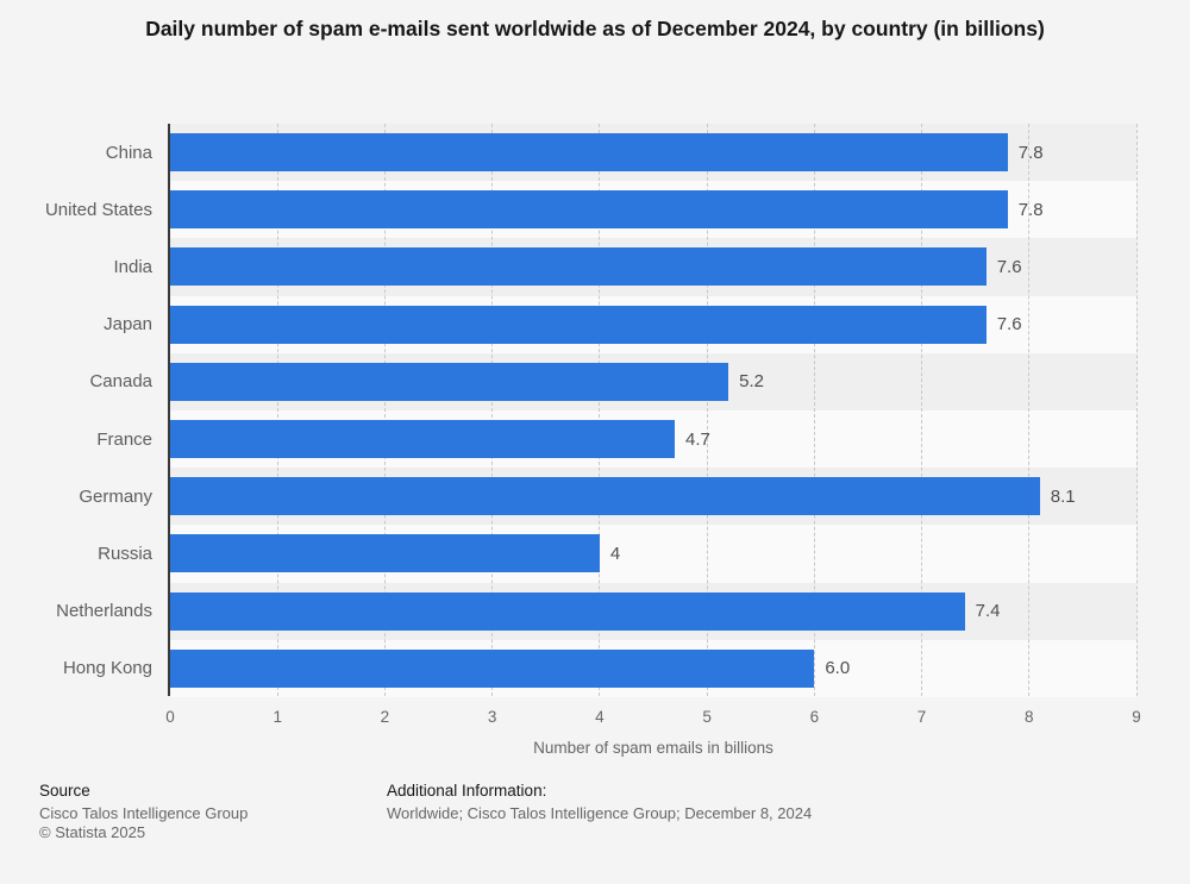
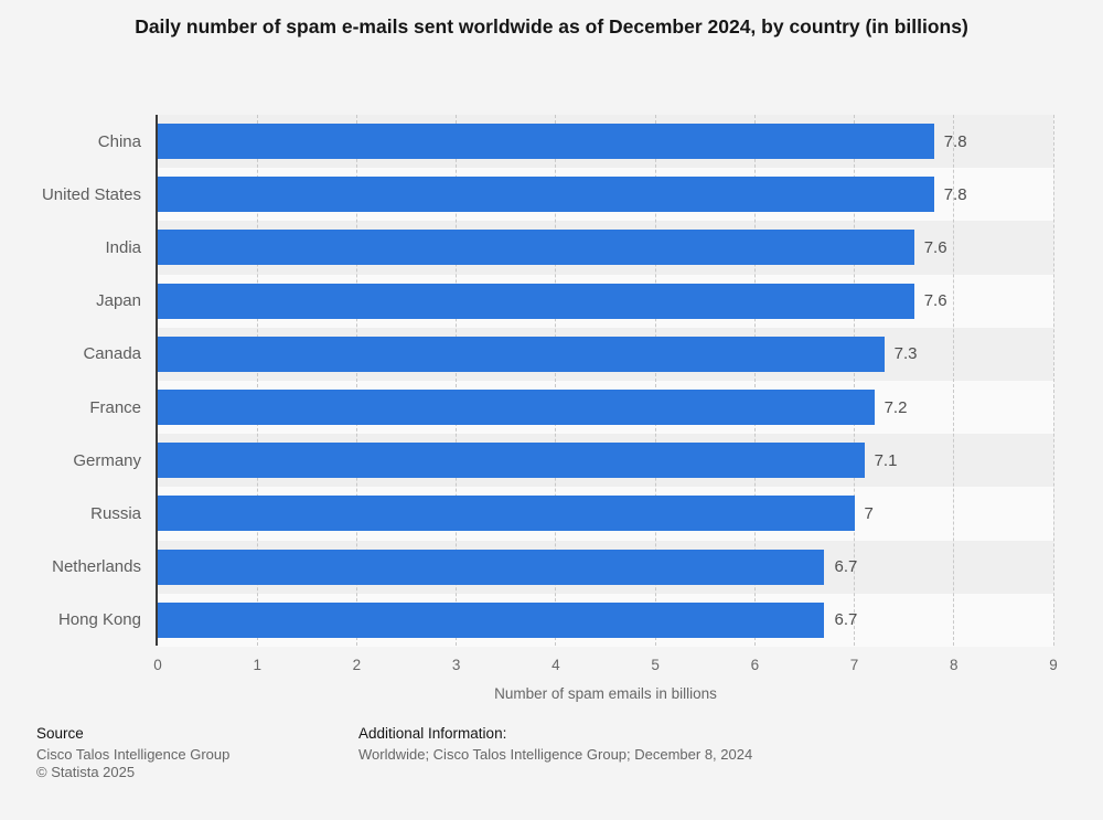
Canada: 5.2 -> 7.3
France: 4.7 -> 7.2
Germany: 8.1 -> 7.1
Russia: 4 -> 7
Netherlands: 7.4 -> 6.7
Hong Kong: 6.0 -> 6.7
